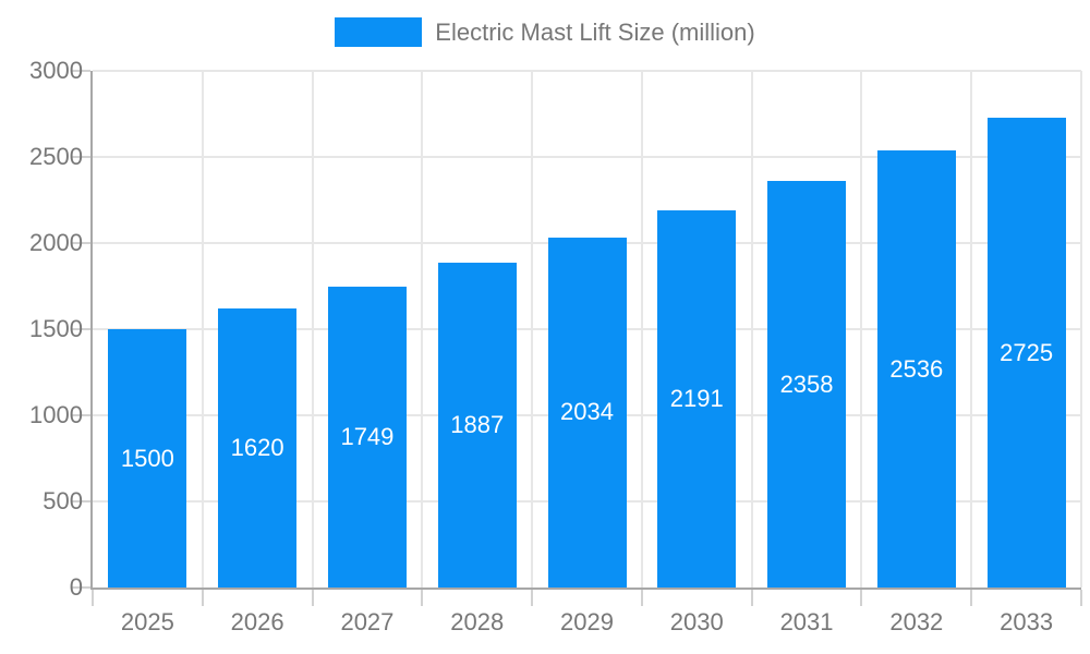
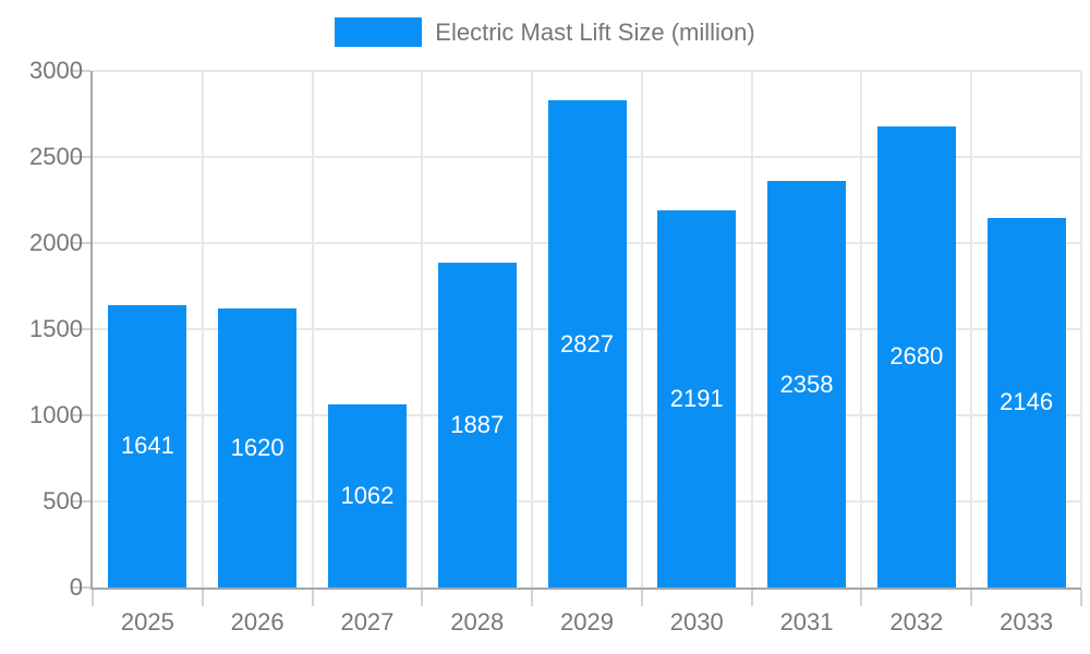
2025: 1500 -> 1641
2027: 1749 -> 1062
2029: 2034 -> 2827
2032: 2536 -> 2680
2033: 2725 -> 2146
